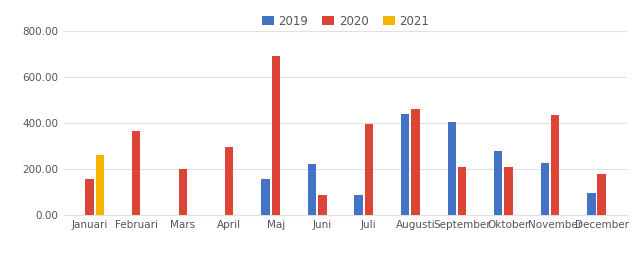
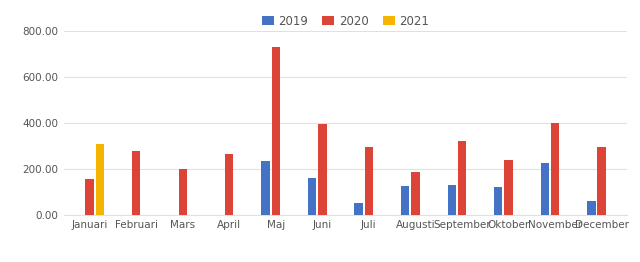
2021/Januari: 260 -> 310
2020/Februari: 365 -> 280
2020/April: 295 -> 265
2019/Maj: 155 -> 235
2020/Maj: 695 -> 730
2019/Juni: 220 -> 160
2020/Juni: 85 -> 395
2019/Juli: 85 -> 50
2020/Juli: 395 -> 295
2019/Augusti: 440 -> 125
2020/Augusti: 460 -> 185
2019/September: 405 -> 130
2020/September: 210 -> 320
2019/Oktober: 280 -> 120
2020/Oktober: 210 -> 240
2020/November: 435 -> 400
2019/December: 95 -> 60
2020/December: 180 -> 295
